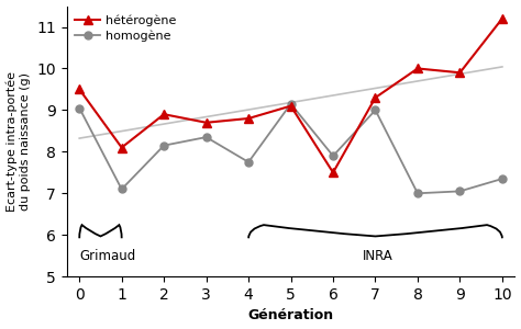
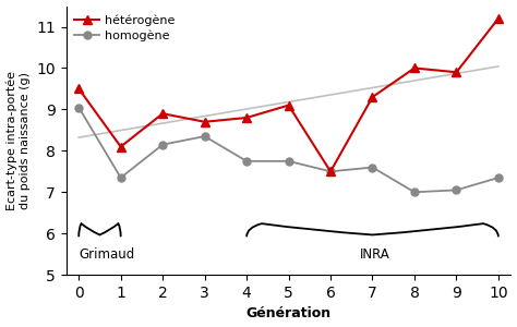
homogène/1: 7.10 -> 7.35
homogène/5: 9.15 -> 7.75
homogène/6: 7.90 -> 7.50
homogène/7: 9.00 -> 7.60
